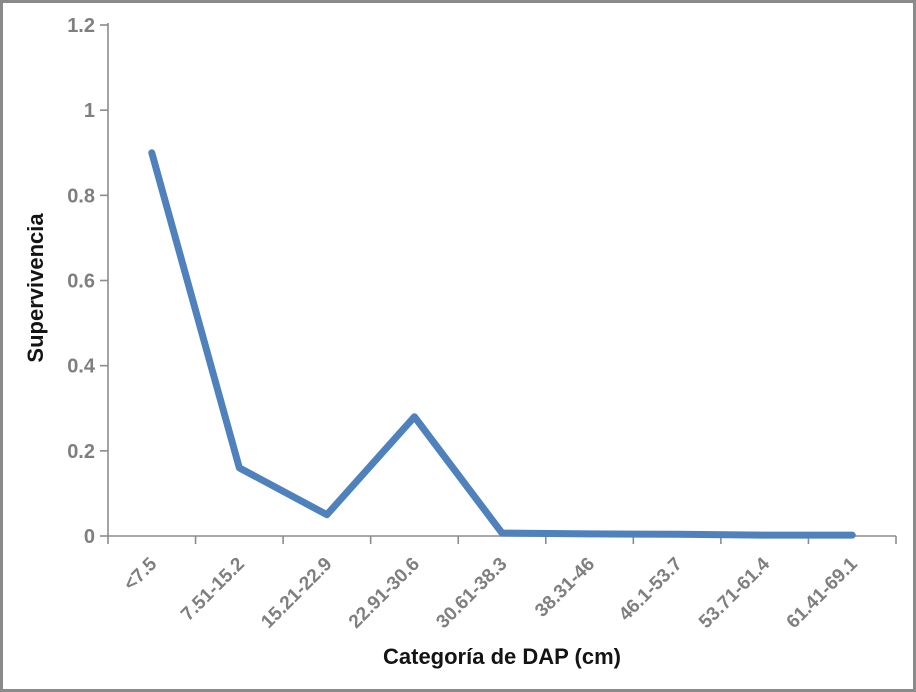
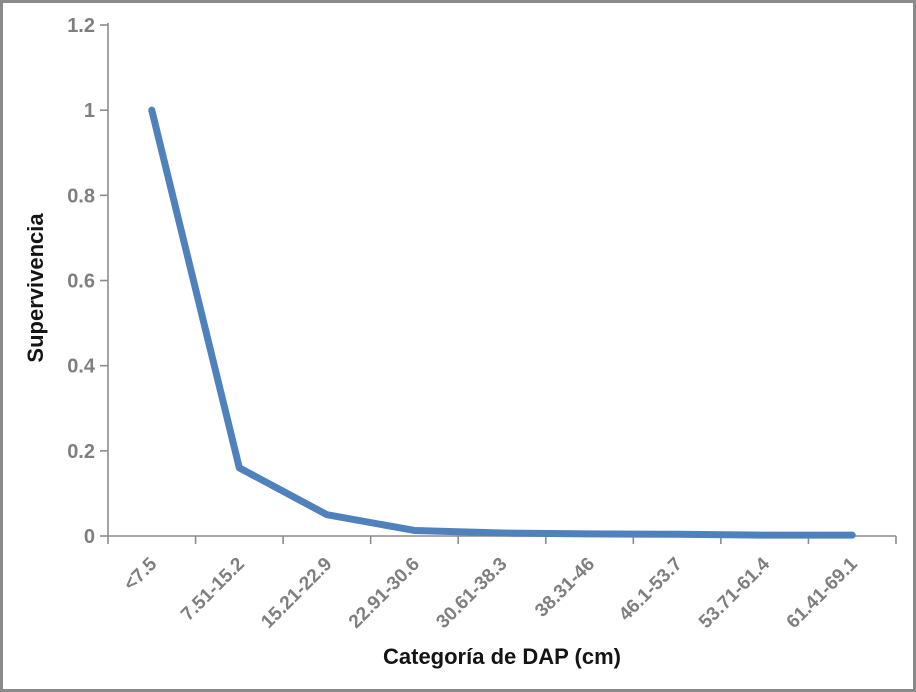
<7.5: 0.90 -> 1.00
22.91-30.6: 0.28 -> 0.01
